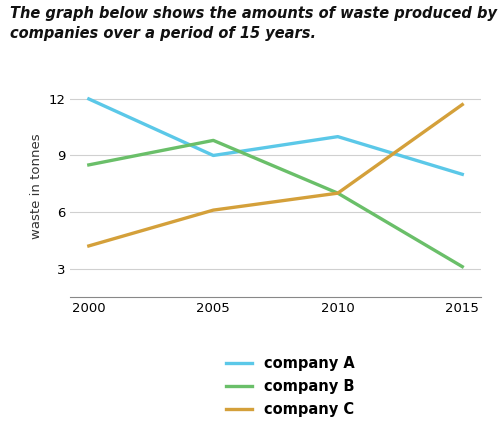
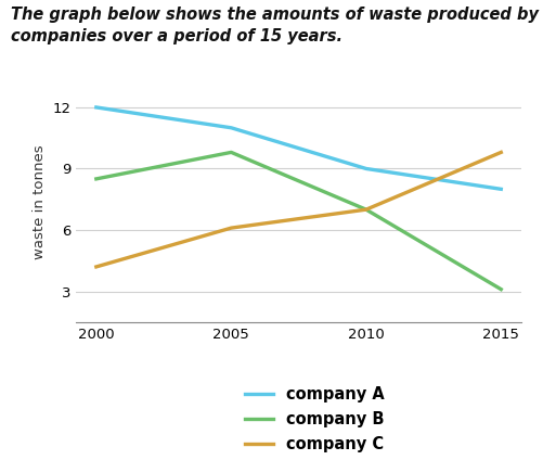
company A/2005: 9 -> 11
company A/2010: 10 -> 9
company C/2015: 11.7 -> 9.8
